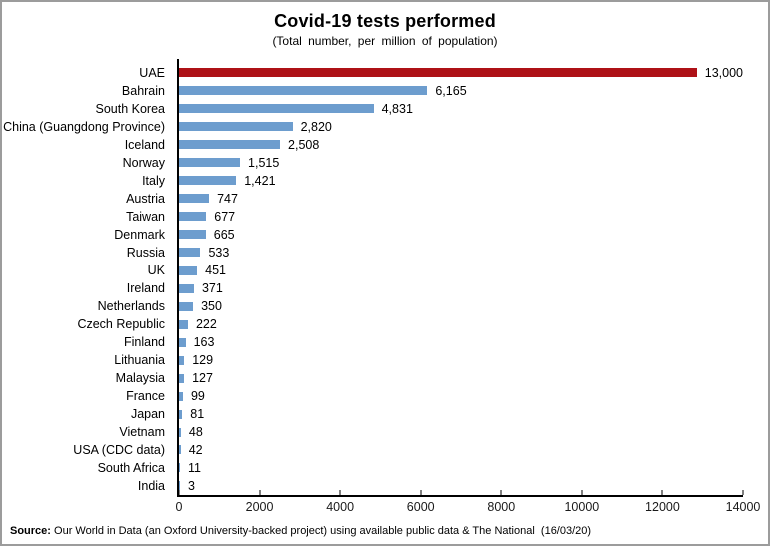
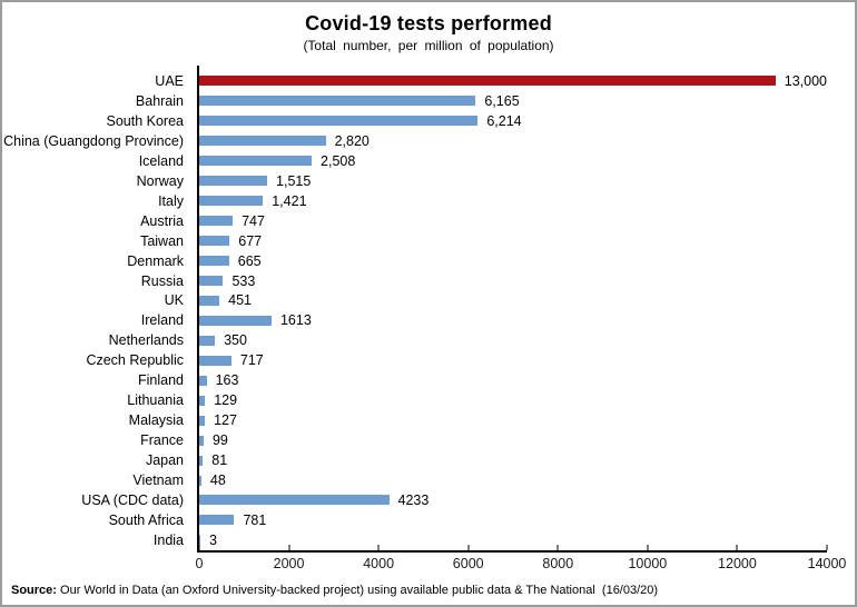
South Korea: 4,831 -> 6,214
Ireland: 371 -> 1613
Czech Republic: 222 -> 717
USA (CDC data): 42 -> 4233
South Africa: 11 -> 781
